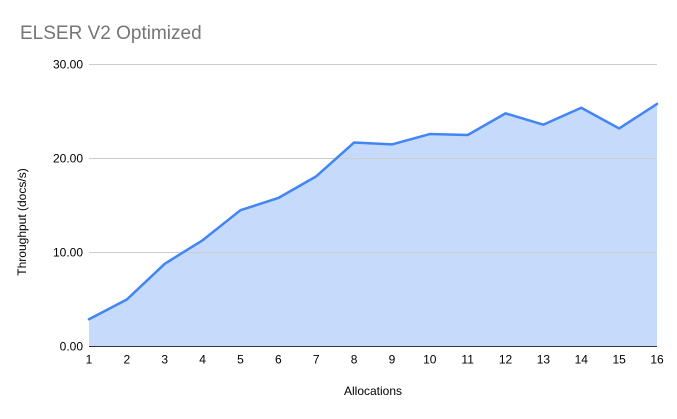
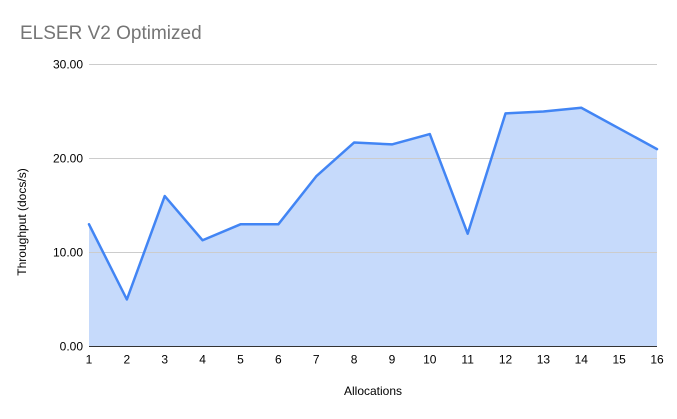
1: 3 -> 13
3: 9 -> 16
5: 14 -> 13
6: 16 -> 13
11: 22 -> 12
13: 24 -> 25
16: 26 -> 21
